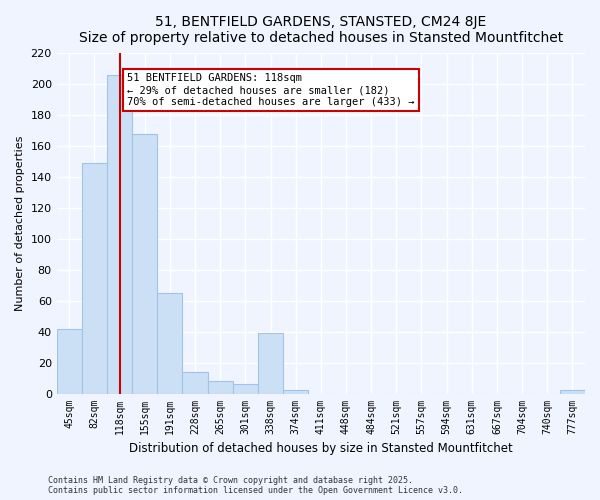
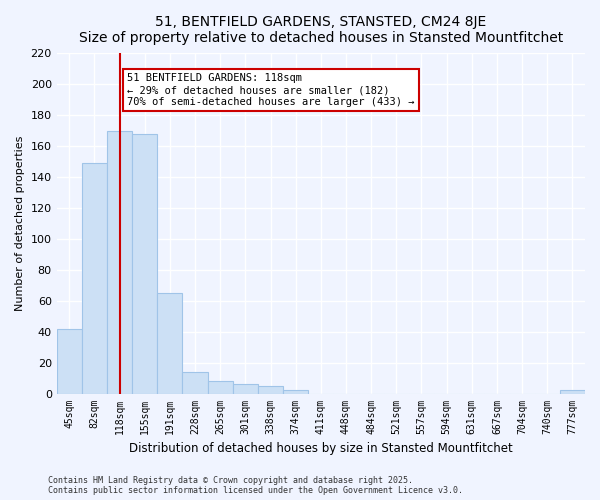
118sqm: 206 -> 170
338sqm: 39 -> 5
